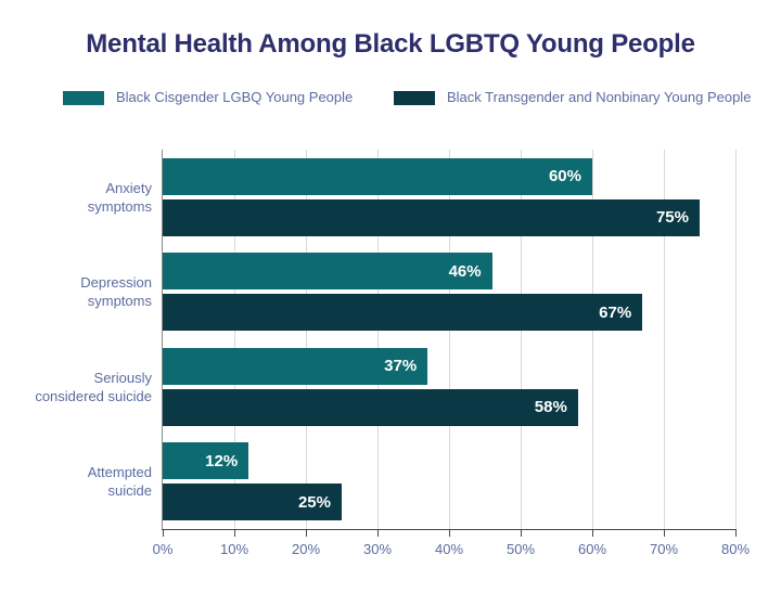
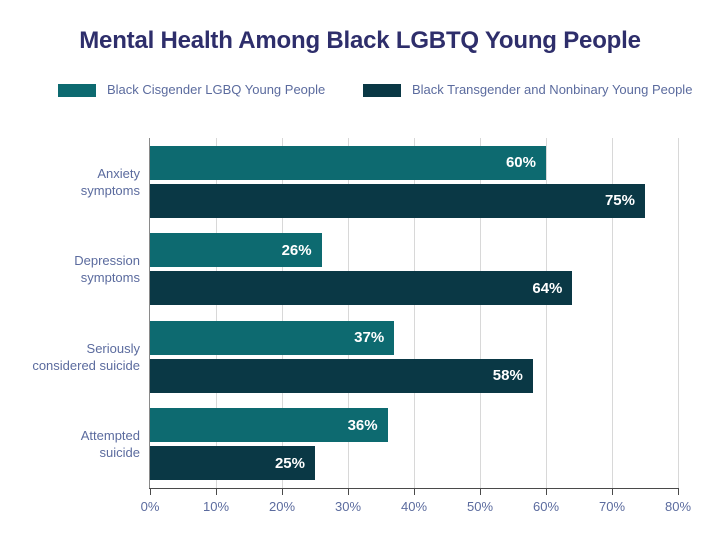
Black Cisgender LGBQ Young People/Depression symptoms: 46% -> 26%
Black Transgender and Nonbinary Young People/Depression symptoms: 67% -> 64%
Black Cisgender LGBQ Young People/Attempted suicide: 12% -> 36%
